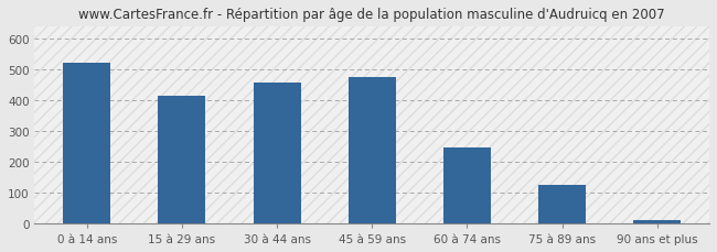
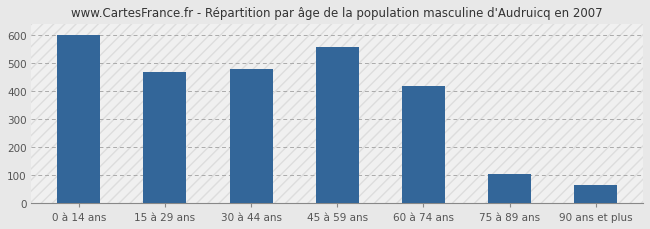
0 à 14 ans: 522 -> 600
15 à 29 ans: 417 -> 470
30 à 44 ans: 460 -> 480
45 à 59 ans: 478 -> 560
60 à 74 ans: 247 -> 420
75 à 89 ans: 125 -> 105
90 ans et plus: 10 -> 65
